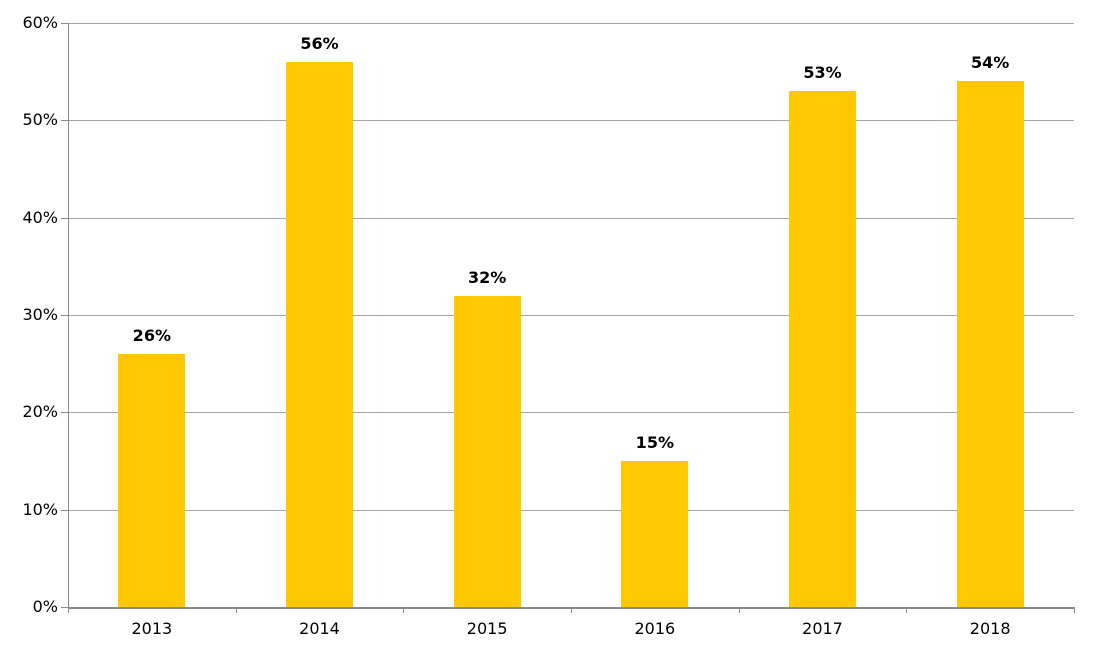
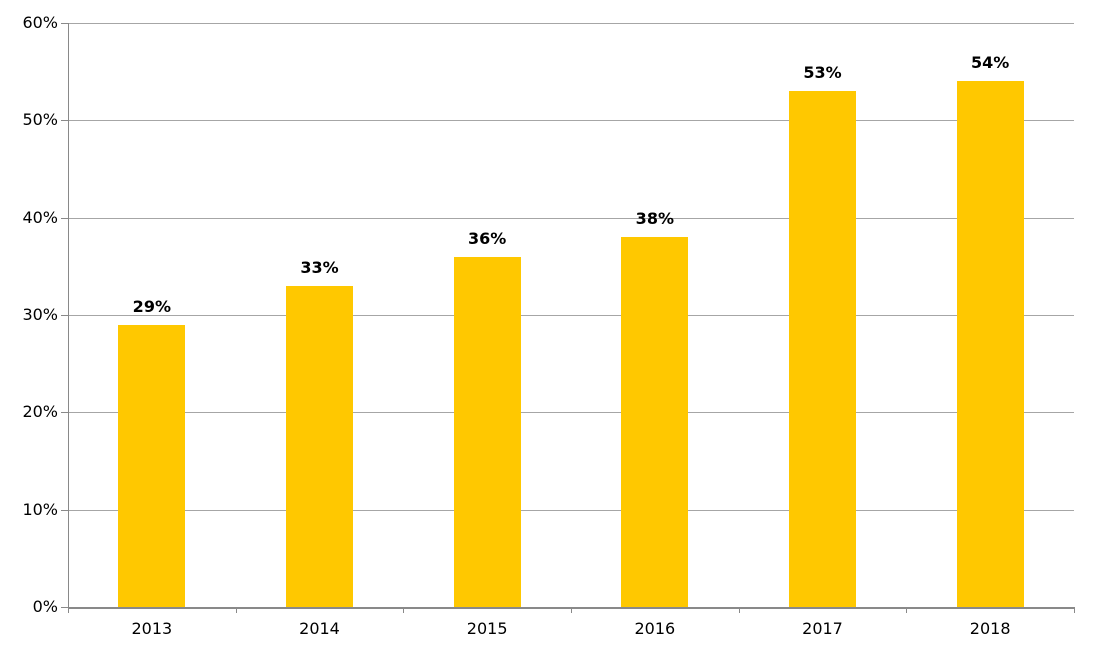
2013: 26% -> 29%
2014: 56% -> 33%
2015: 32% -> 36%
2016: 15% -> 38%
